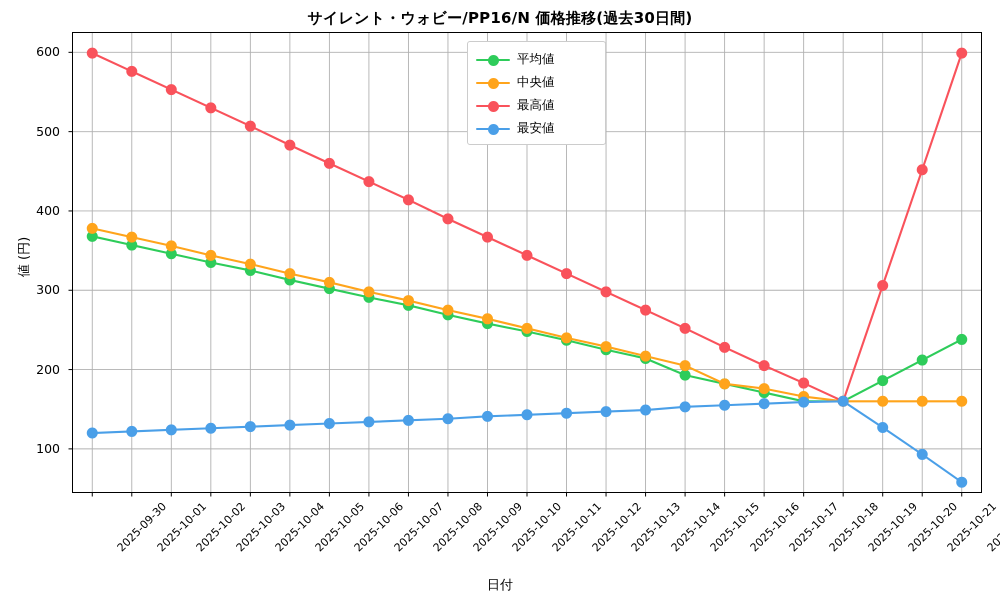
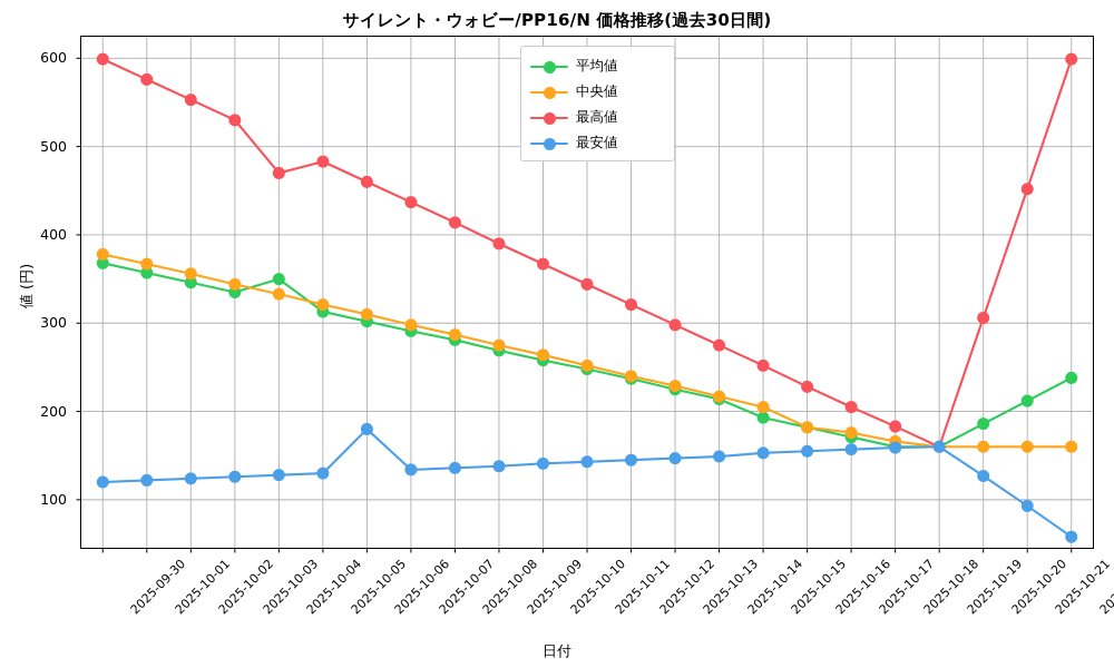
平均値/2025-10-04: 320 -> 350
最高値/2025-10-04: 510 -> 470
最安値/2025-10-06: 130 -> 180
